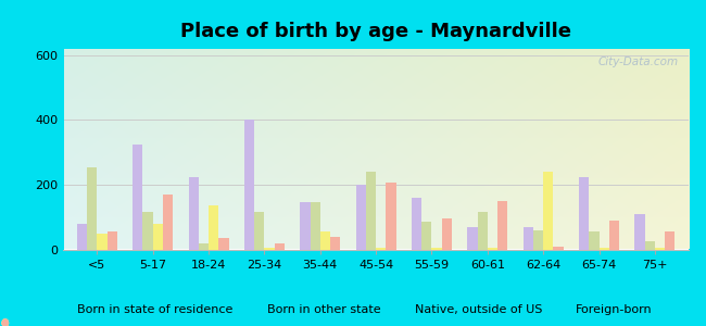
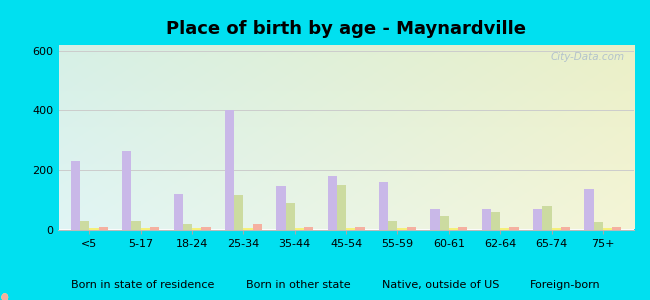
Born in state of residence/<5: 80 -> 230
Born in other state/<5: 255 -> 30
Native, outside of US/<5: 50 -> 5
Foreign-born/<5: 55 -> 10
Born in state of residence/5-17: 325 -> 265
Born in other state/5-17: 115 -> 30
Native, outside of US/5-17: 80 -> 5
Foreign-born/5-17: 170 -> 8
Born in state of residence/18-24: 225 -> 120
Native, outside of US/18-24: 135 -> 5
Foreign-born/18-24: 35 -> 8
Born in other state/35-44: 145 -> 90
Native, outside of US/35-44: 55 -> 5
Foreign-born/35-44: 40 -> 8
Born in state of residence/45-54: 200 -> 180
Born in other state/45-54: 240 -> 150
Foreign-born/45-54: 205 -> 8
Born in other state/55-59: 85 -> 30
Foreign-born/55-59: 95 -> 8
Born in other state/60-61: 115 -> 45
Foreign-born/60-61: 150 -> 8
Native, outside of US/62-64: 240 -> 5
Born in state of residence/65-74: 225 -> 68
Born in other state/65-74: 55 -> 80
Foreign-born/65-74: 90 -> 8
Born in state of residence/75+: 110 -> 135
Foreign-born/75+: 55 -> 8
